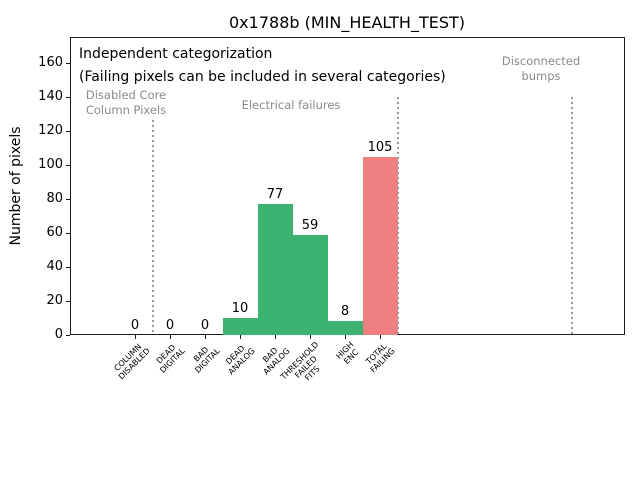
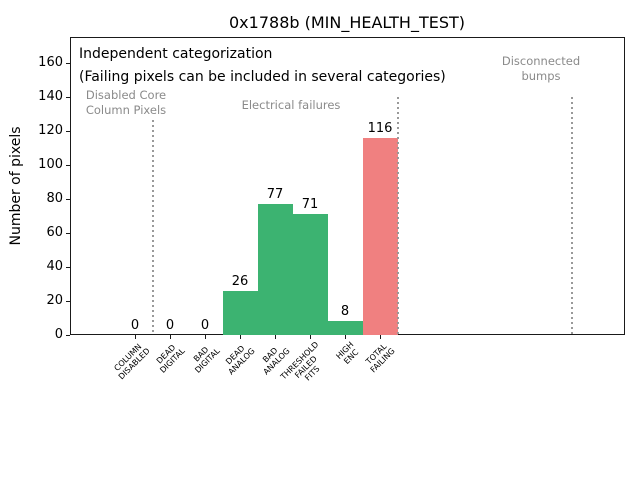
DEAD ANALOG: 10 -> 26
THRESHOLD FAILED FITS: 59 -> 71
TOTAL FAILING: 105 -> 116
